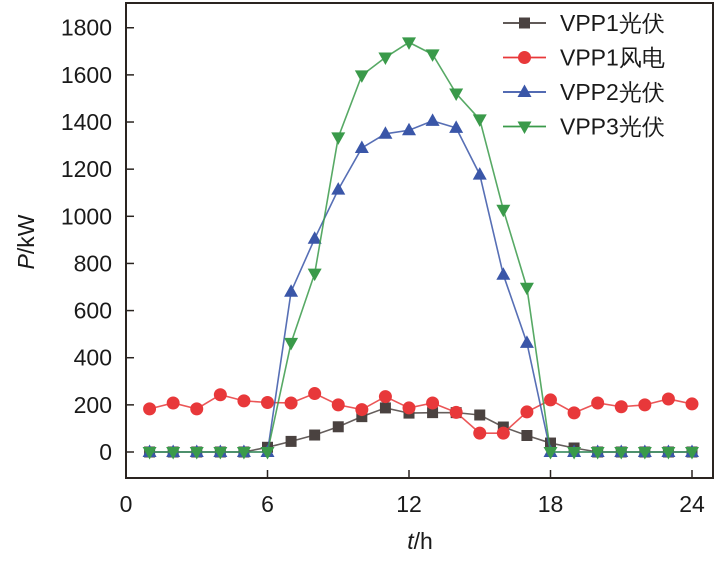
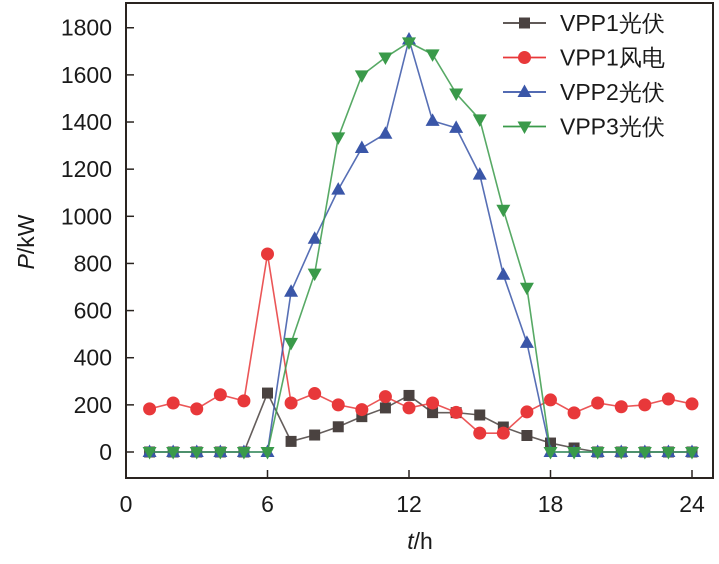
VPP1光伏/6: 20 -> 250
VPP1风电/6: 210 -> 840
VPP1光伏/12: 160 -> 240
VPP2光伏/12: 1360 -> 1750
